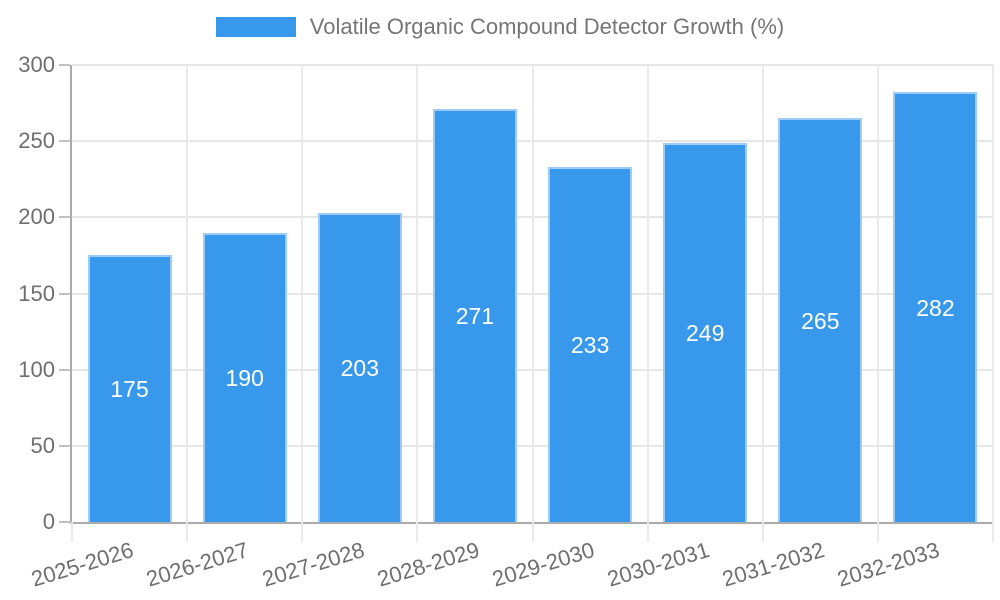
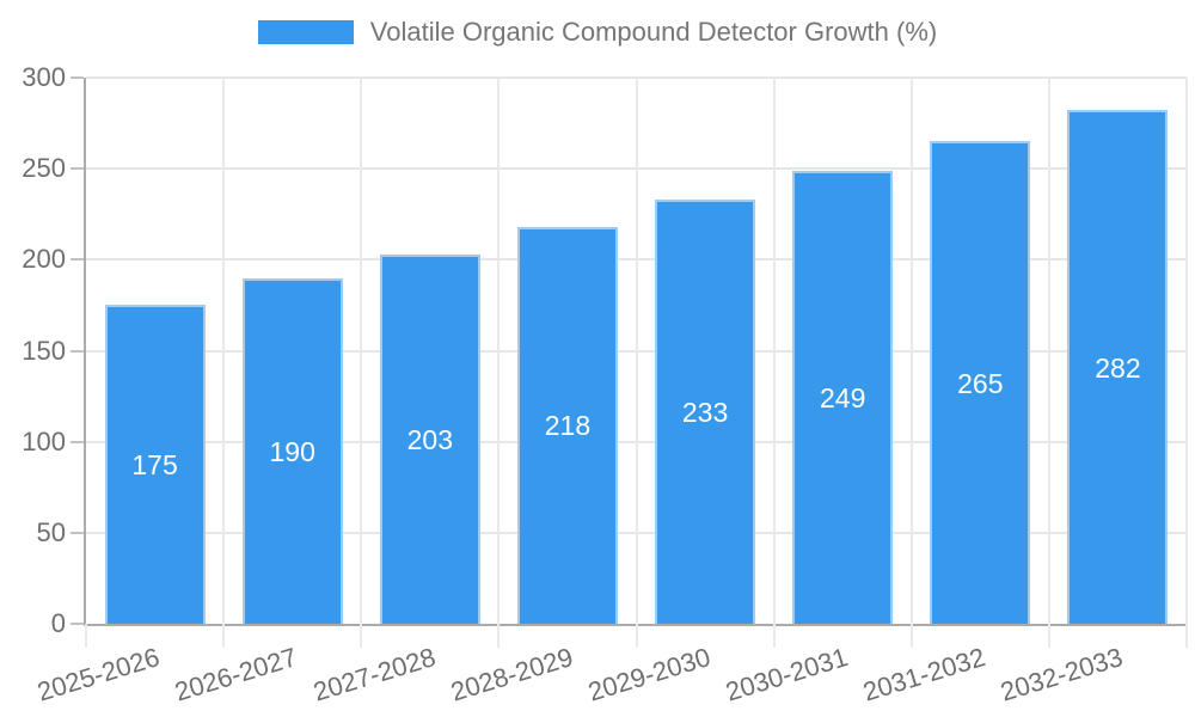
2028-2029: 271 -> 218
